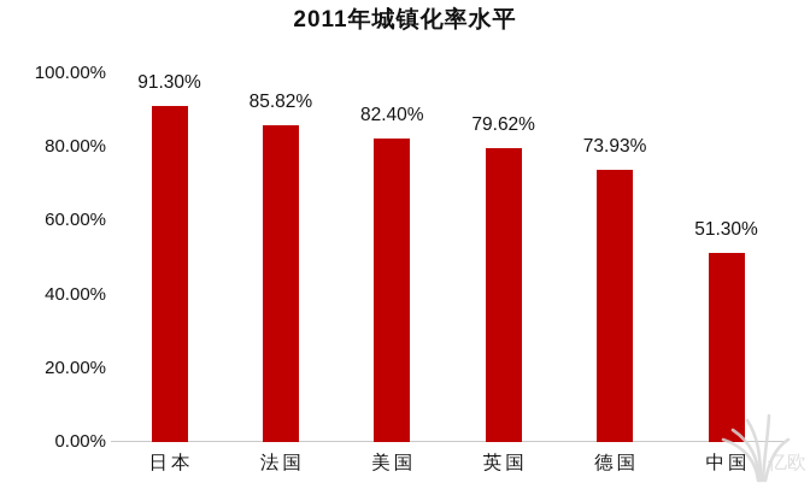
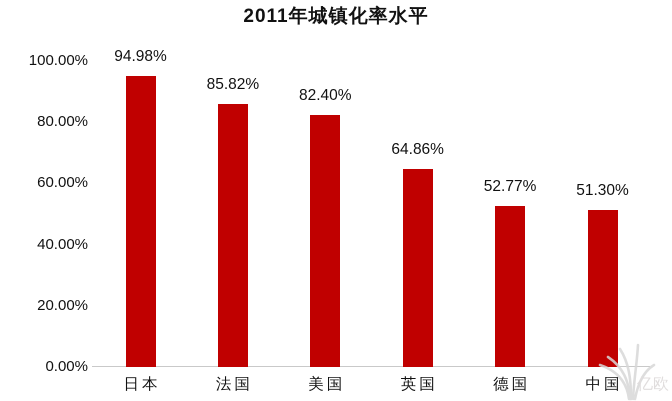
日本: 91.30% -> 94.98%
英国: 79.62% -> 64.86%
德国: 73.93% -> 52.77%
